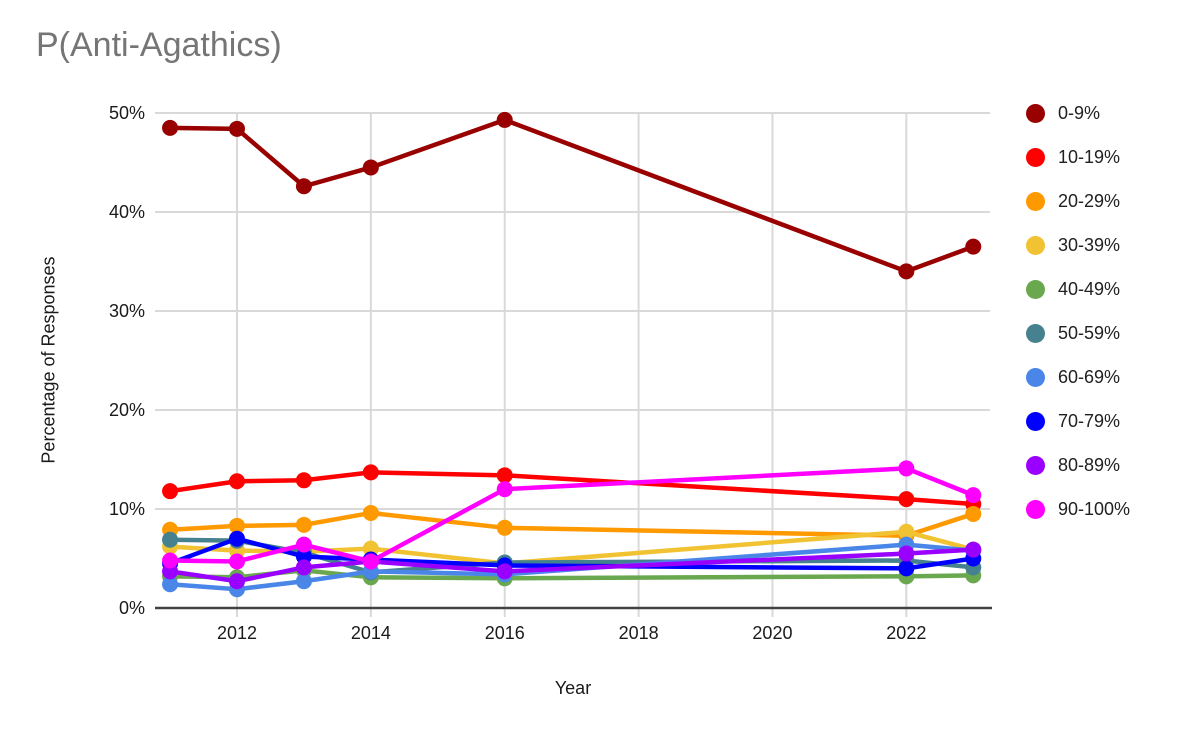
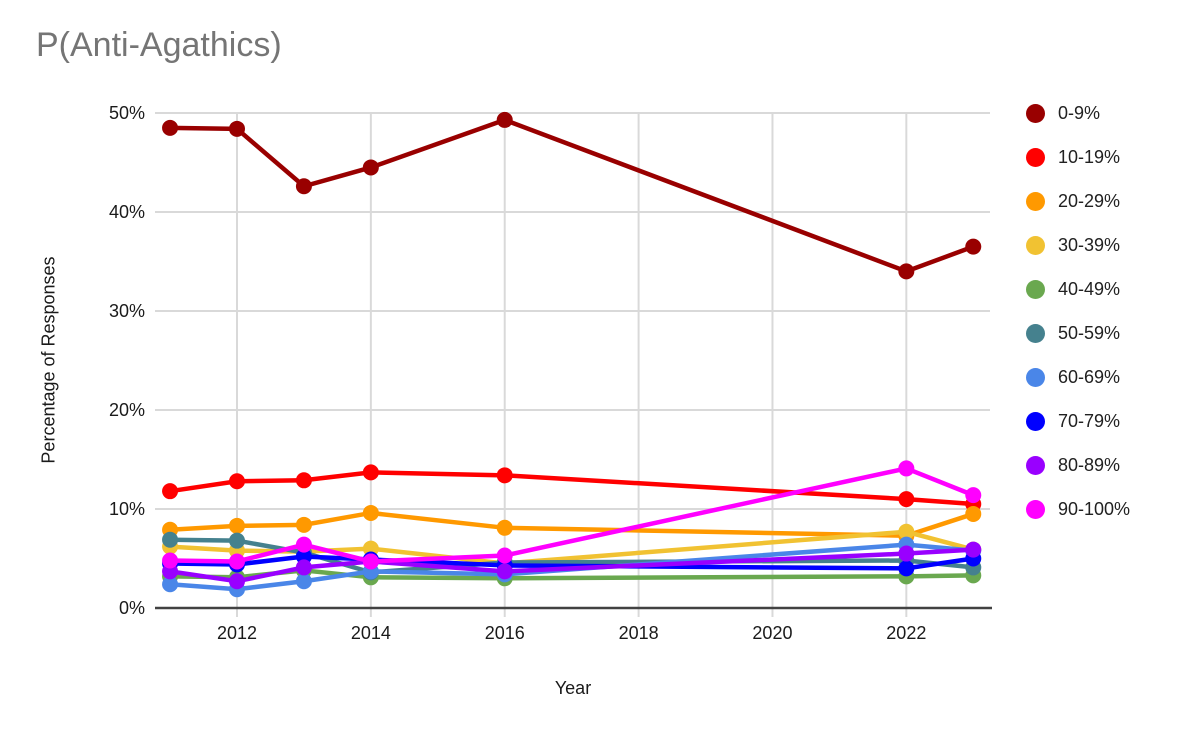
70-79%/2012: 7% -> 4%
90-100%/2016: 12% -> 5%
